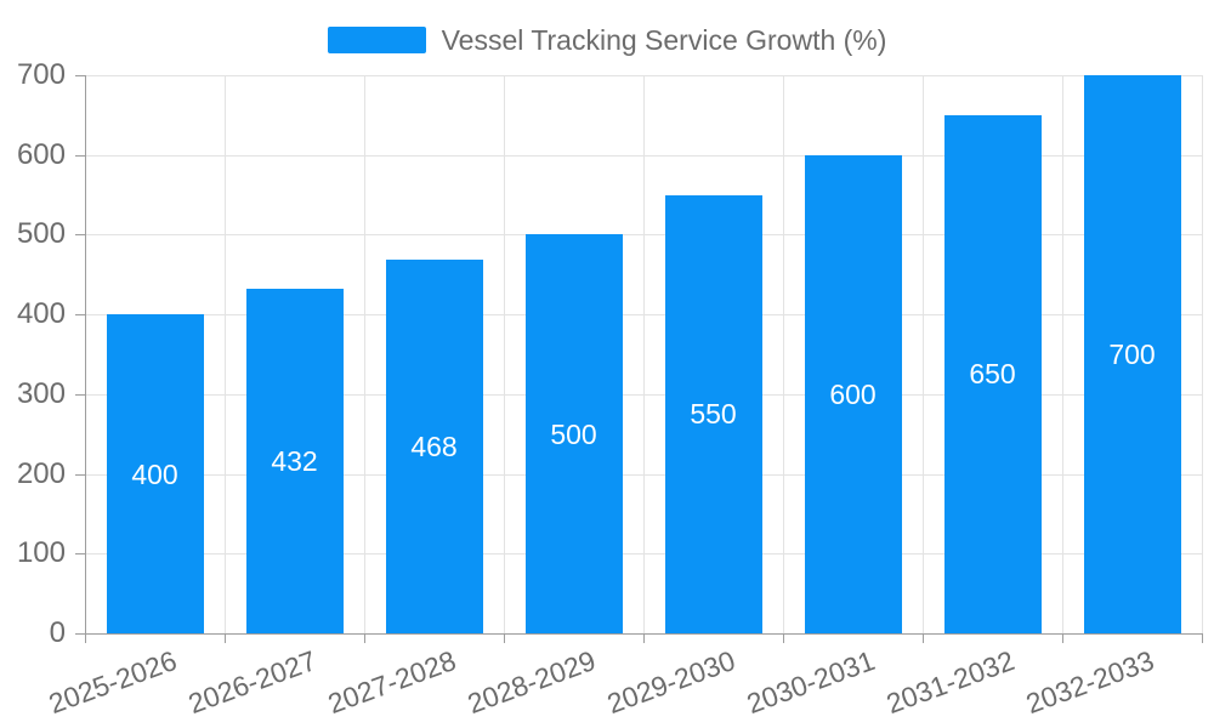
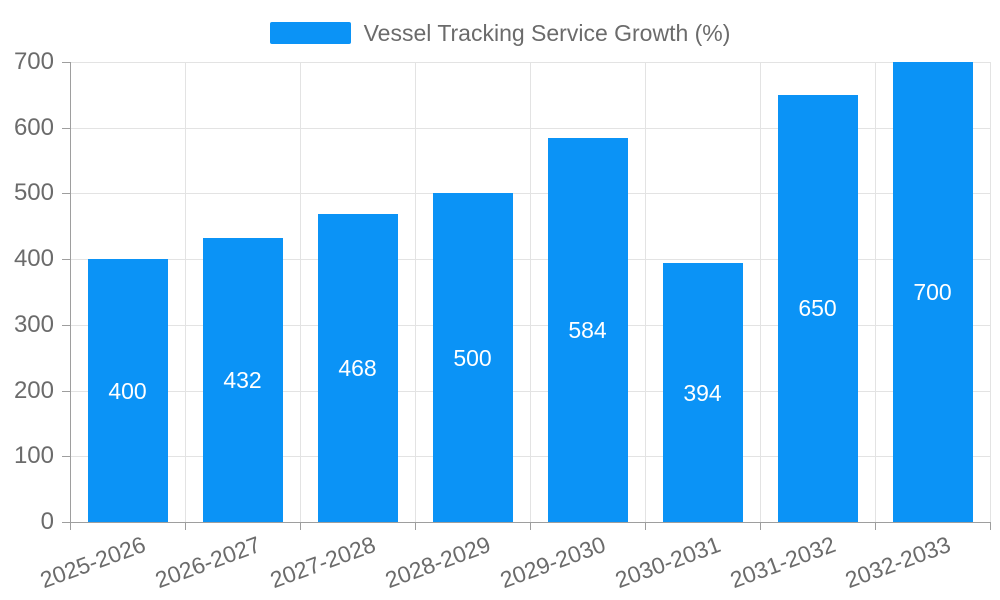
2029-2030: 550 -> 584
2030-2031: 600 -> 394
